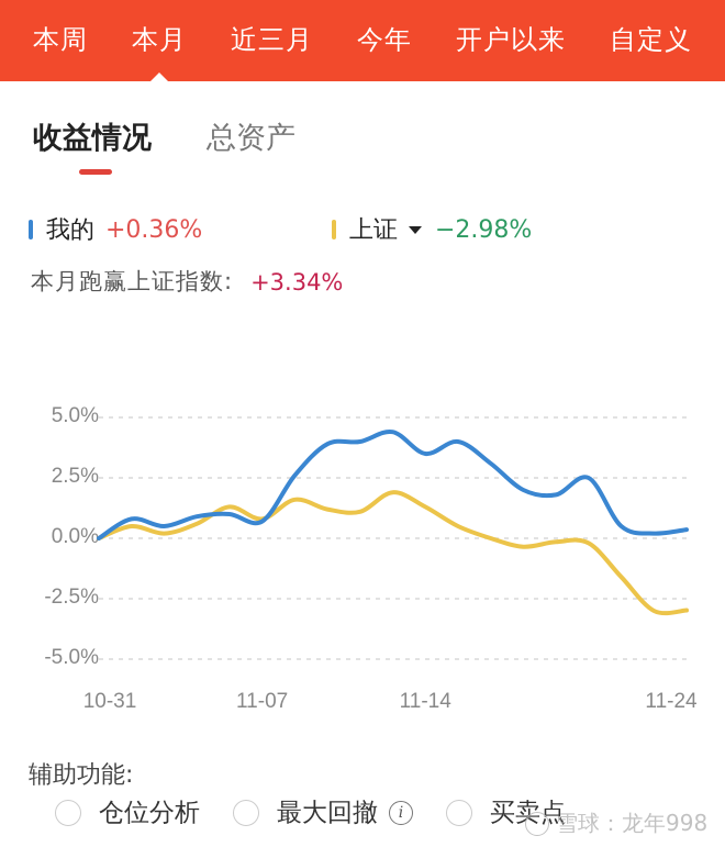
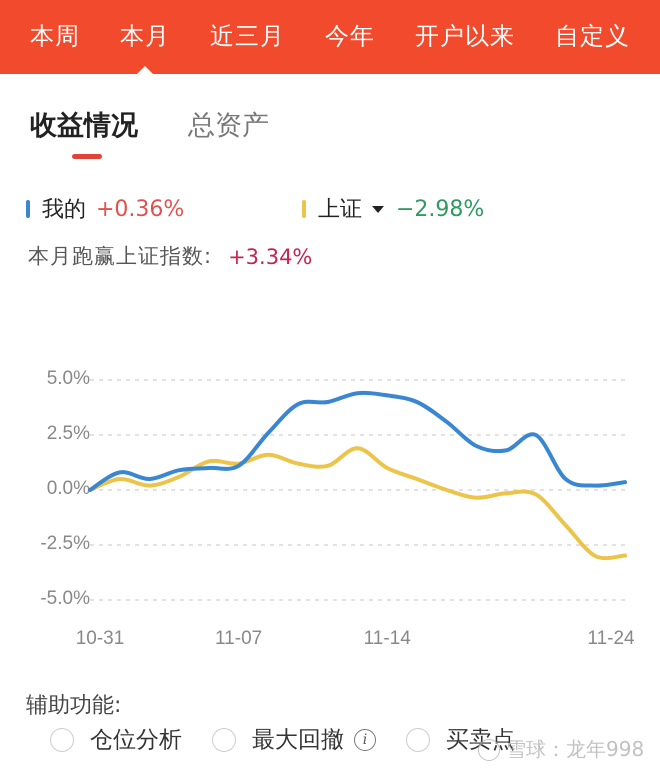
我的/11-07: 0.7% -> 1.1%
上证/11-07: 0.8% -> 1.2%
我的/11-14: 3.5% -> 4.3%
上证/11-14: 1.3% -> 1.0%
